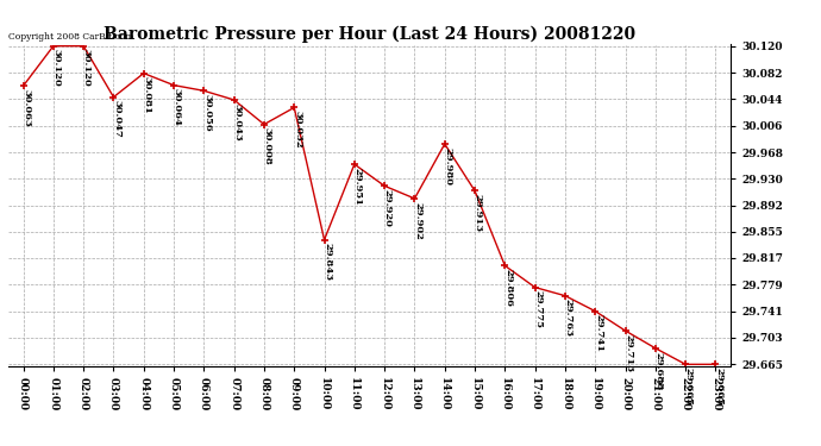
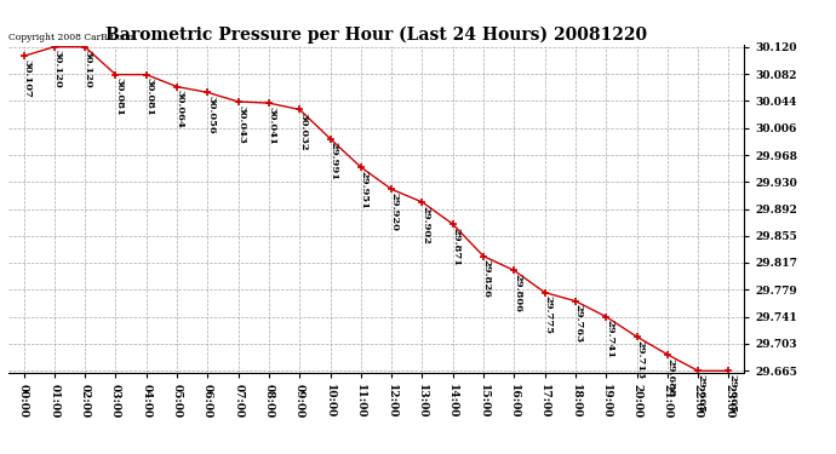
00:00: 30.063 -> 30.107
03:00: 30.047 -> 30.081
08:00: 30.008 -> 30.041
10:00: 29.843 -> 29.991
14:00: 29.980 -> 29.871
15:00: 29.913 -> 29.826
